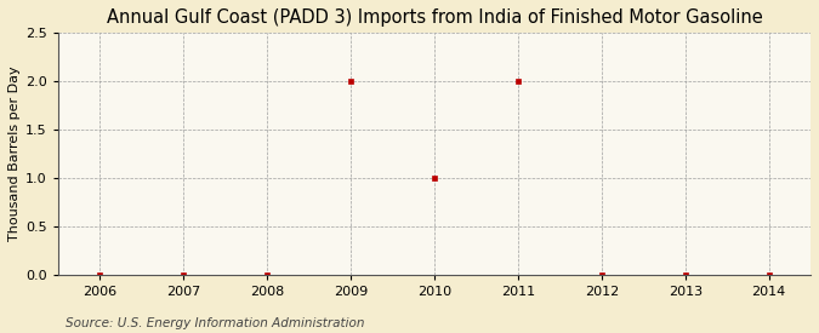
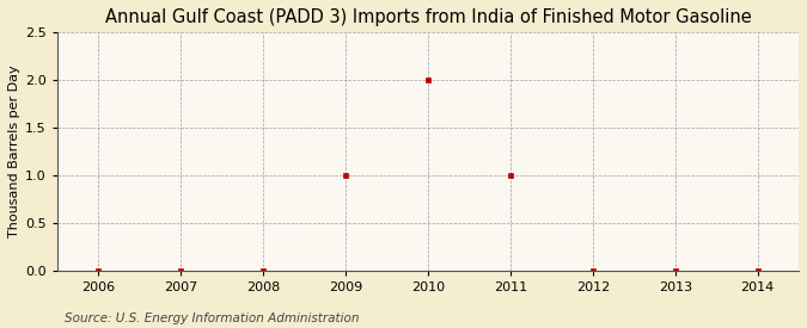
2009: 2 -> 1
2010: 1 -> 2
2011: 2 -> 1
